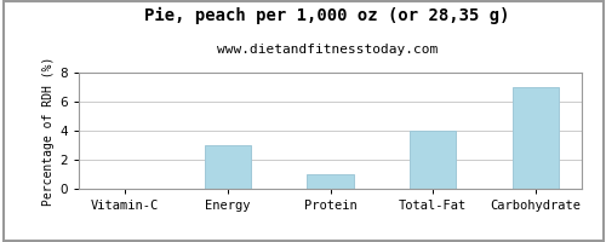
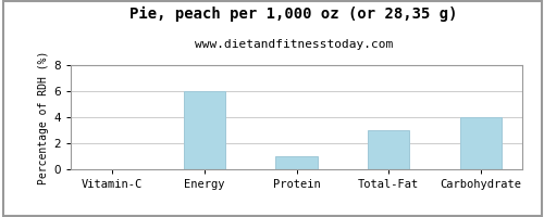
Energy: 3 -> 6
Total-Fat: 4 -> 3
Carbohydrate: 7 -> 4
